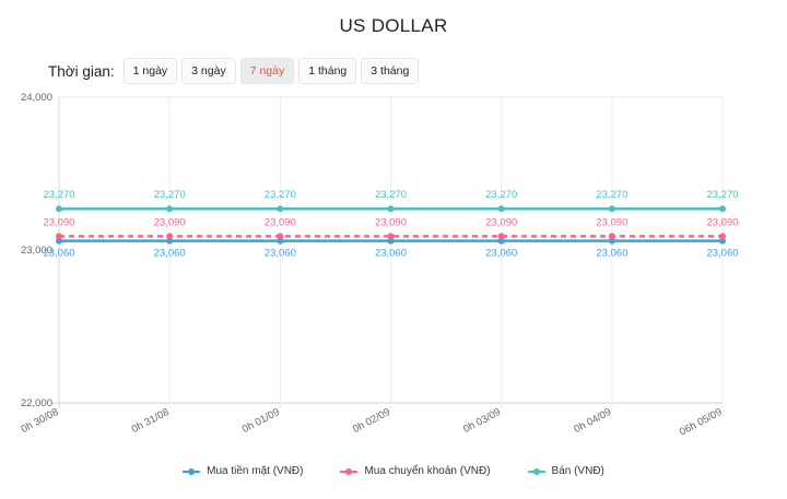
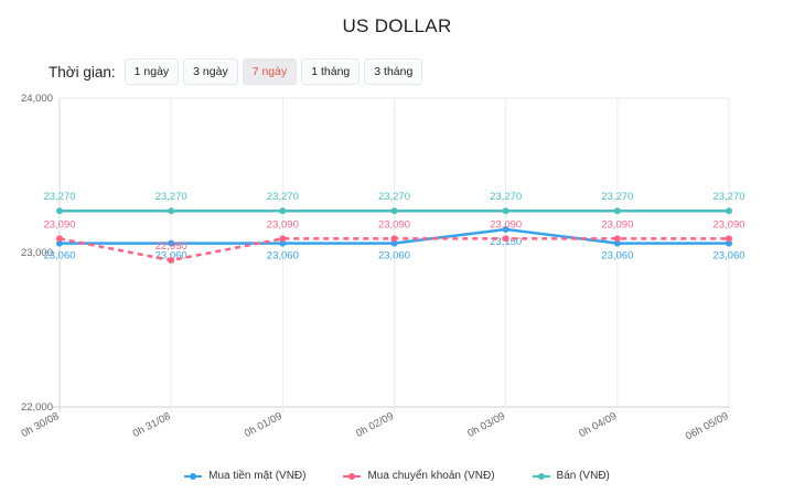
Mua chuyển khoản (VNĐ)/0h 31/08: 23,090 -> 22,950
Mua tiền mặt (VNĐ)/0h 03/09: 23,060 -> 23,150
